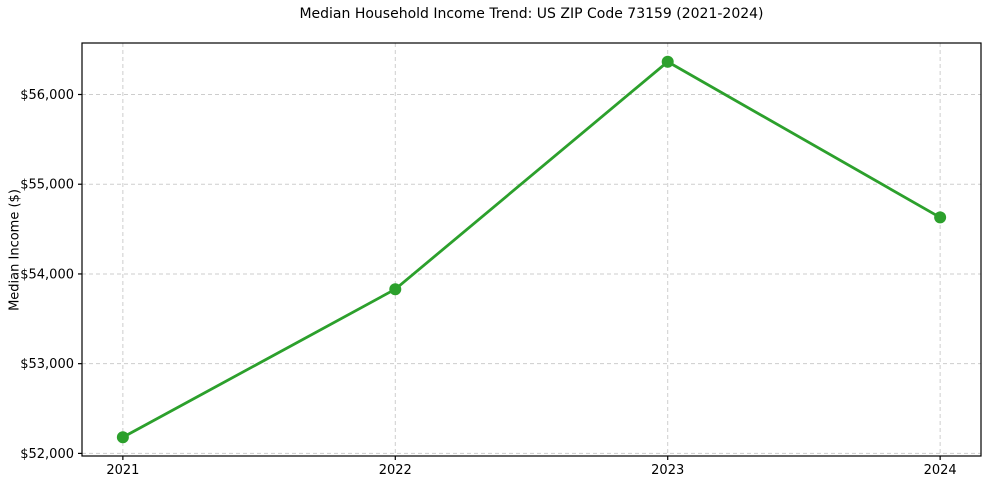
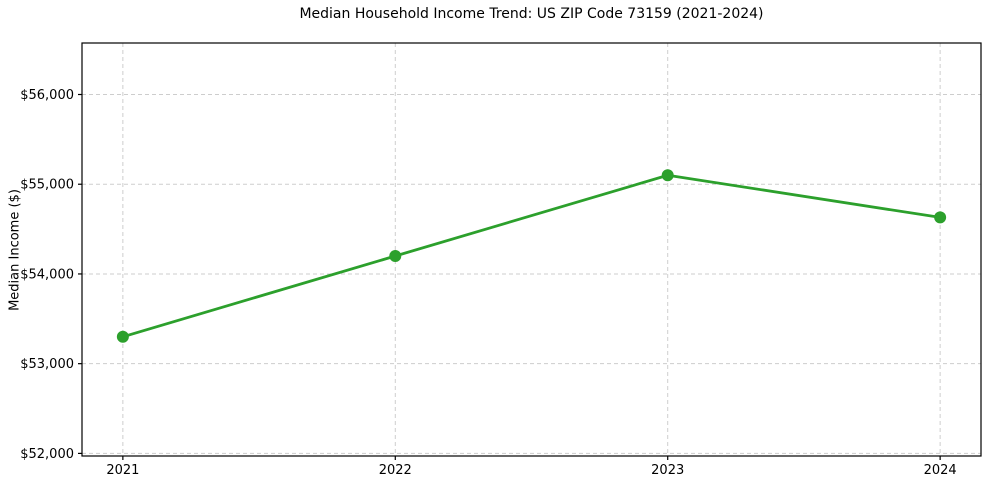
2021: $52200 -> $53300
2022: $53800 -> $54200
2023: $56400 -> $55100
